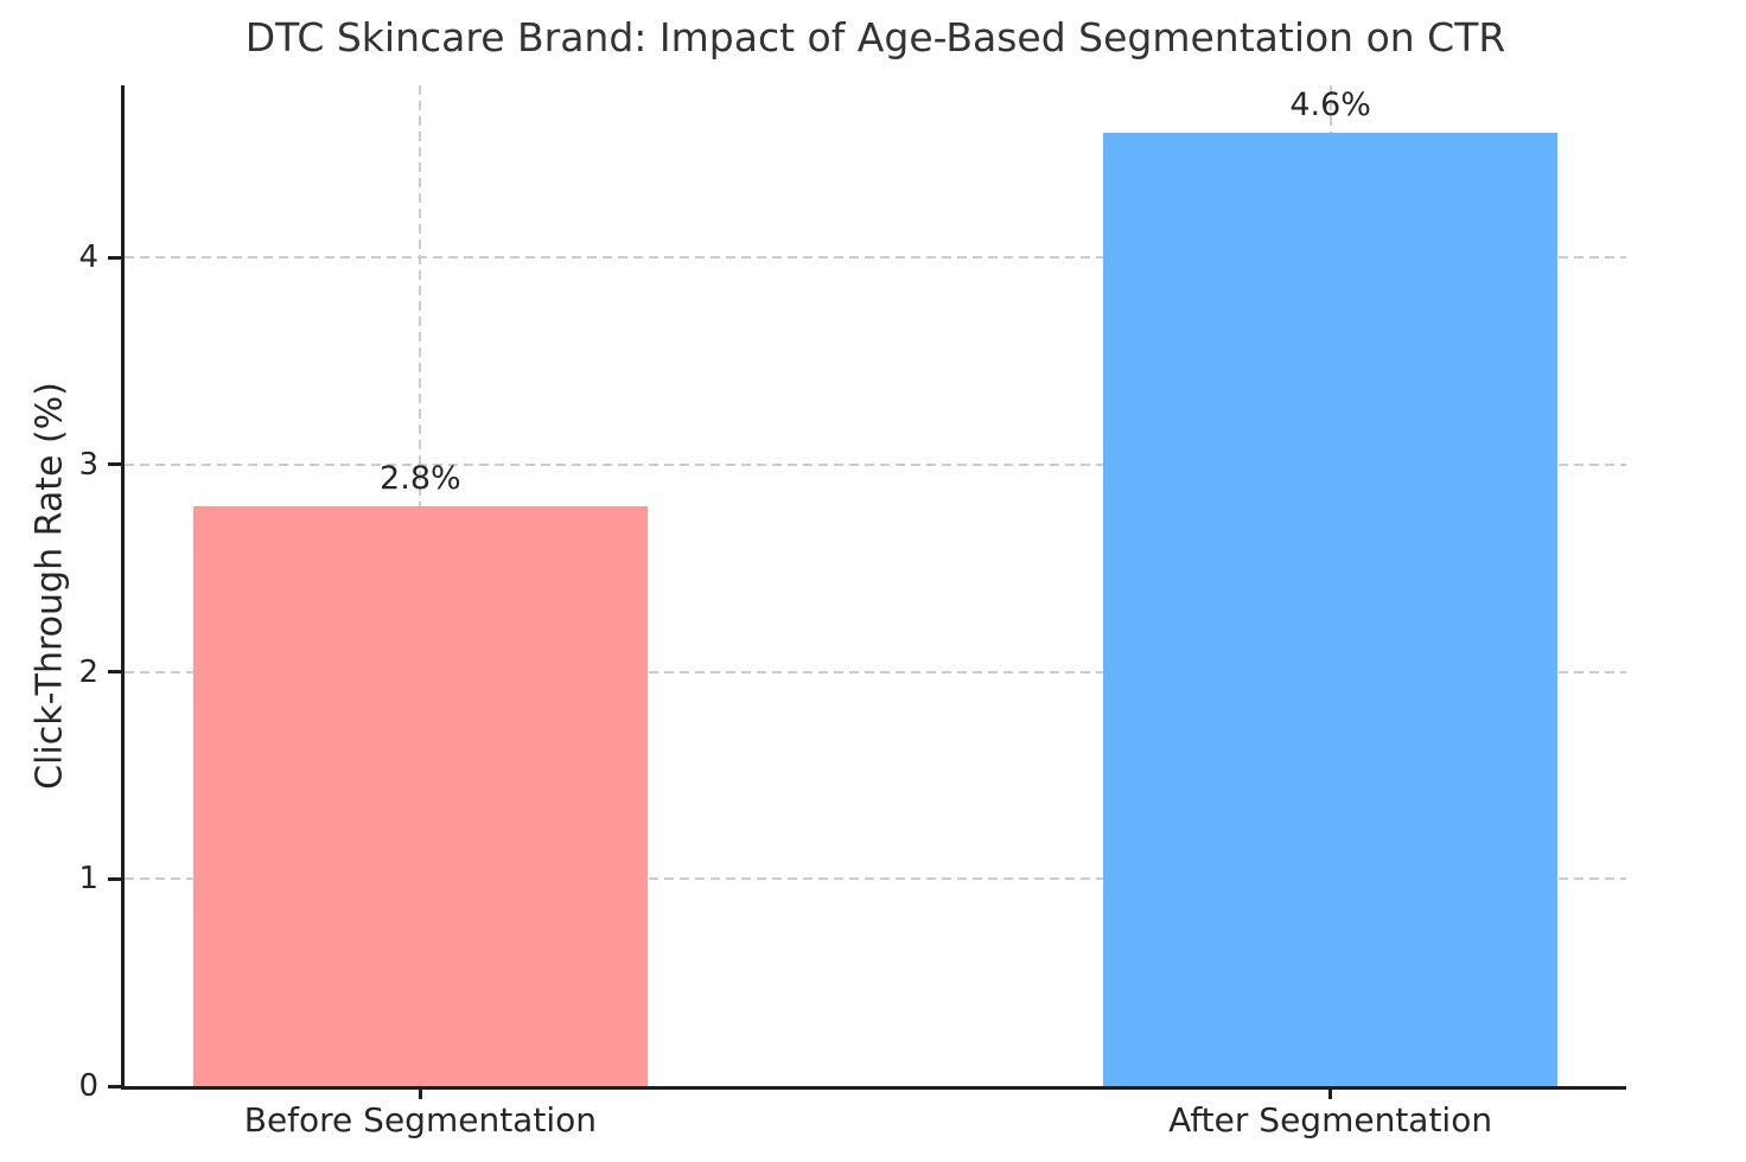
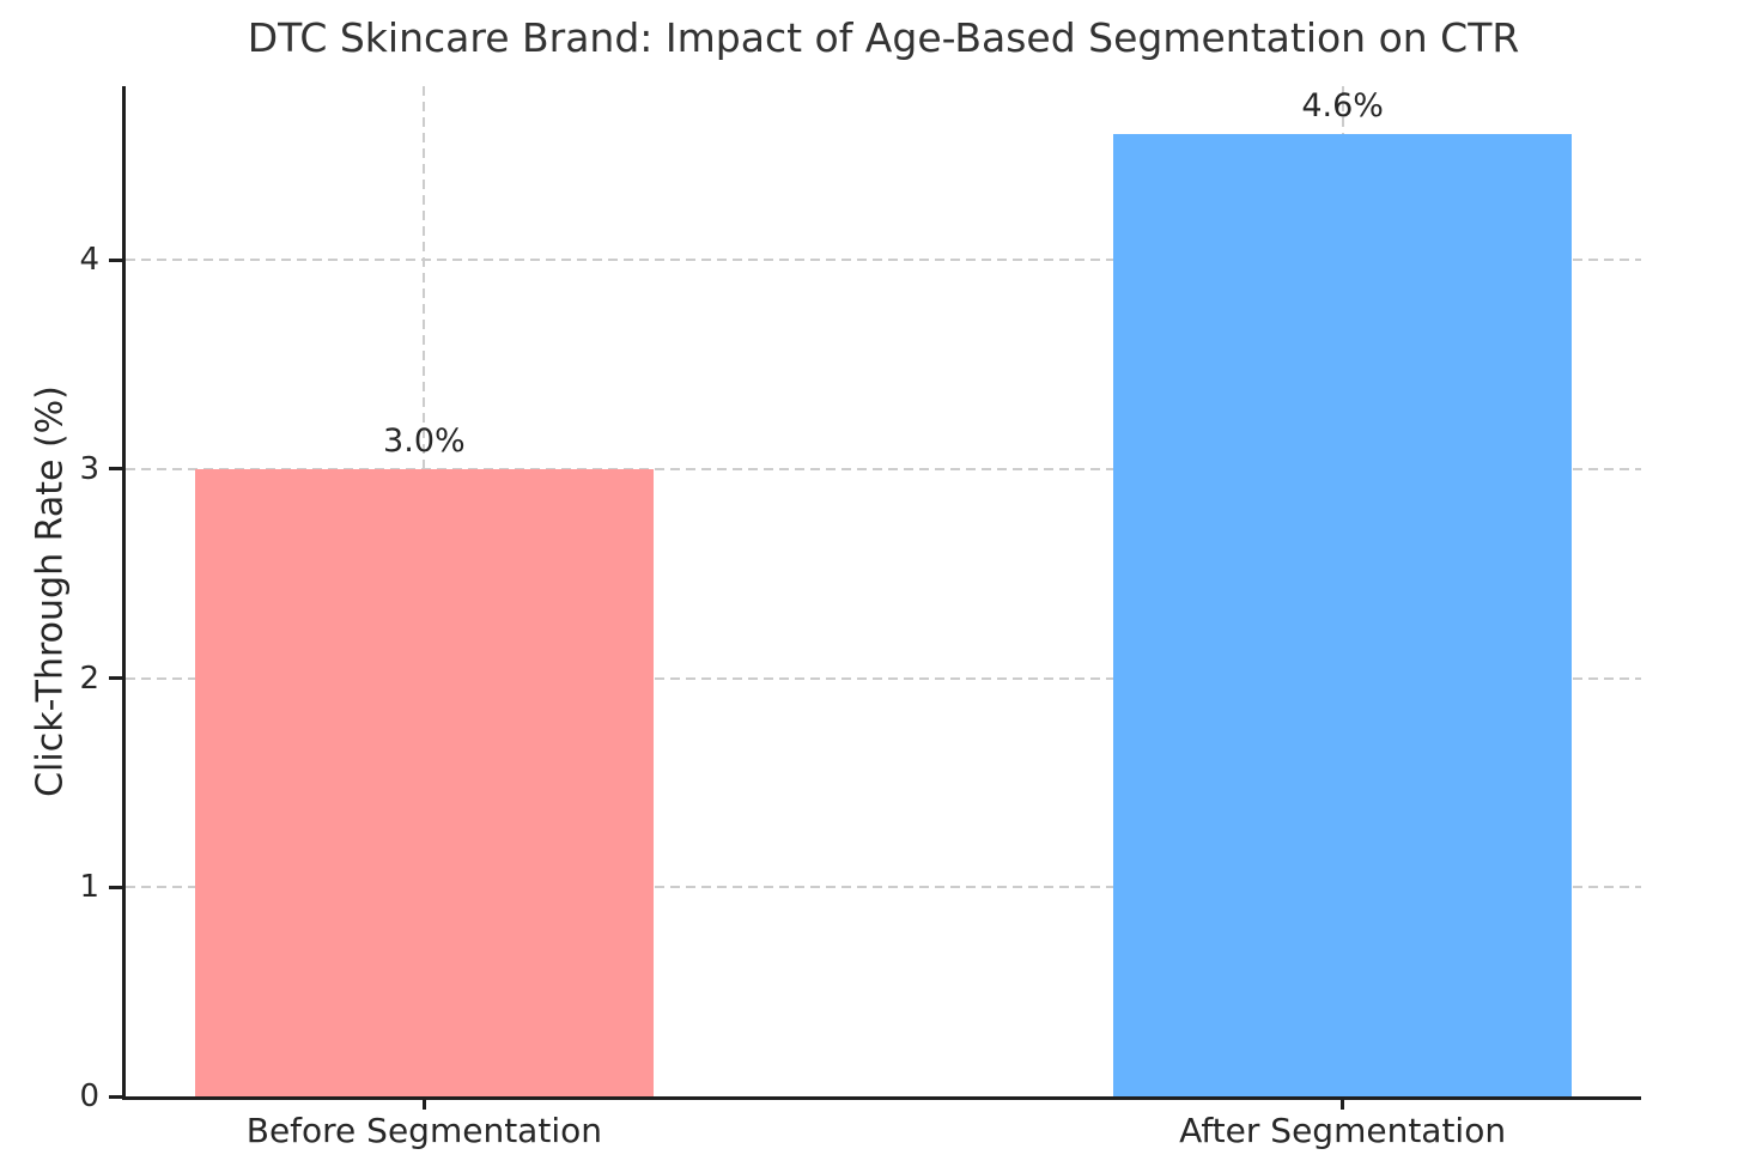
Before Segmentation: 2.8% -> 3.0%
